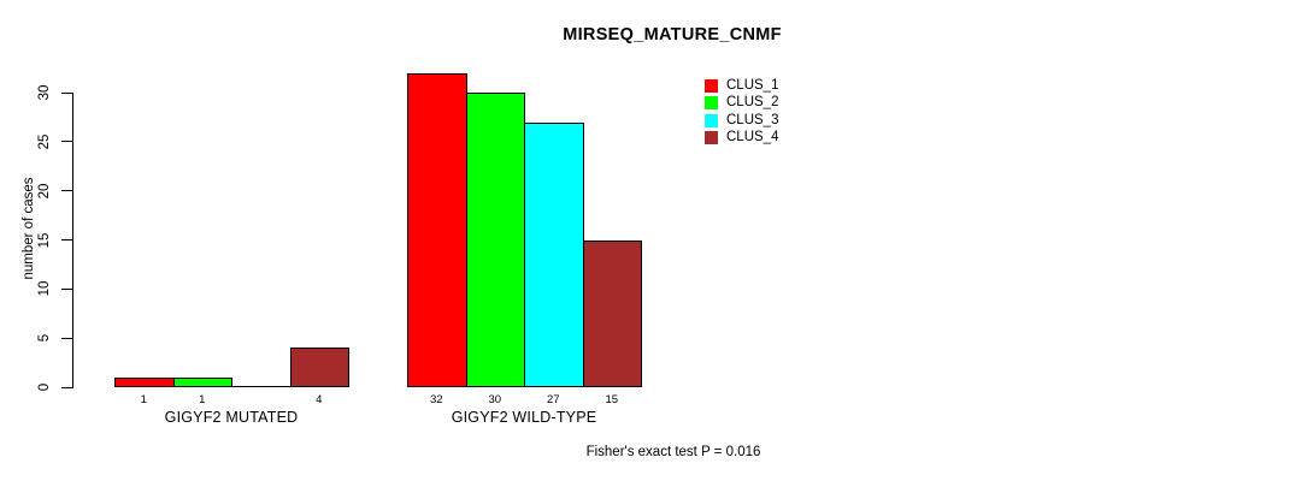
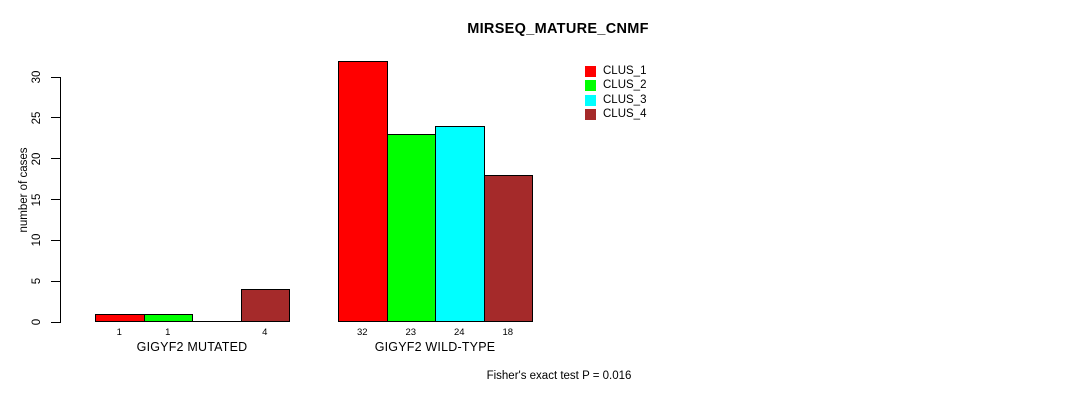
CLUS_2/GIGYF2 WILD-TYPE: 30 -> 23
CLUS_3/GIGYF2 WILD-TYPE: 27 -> 24
CLUS_4/GIGYF2 WILD-TYPE: 15 -> 18
